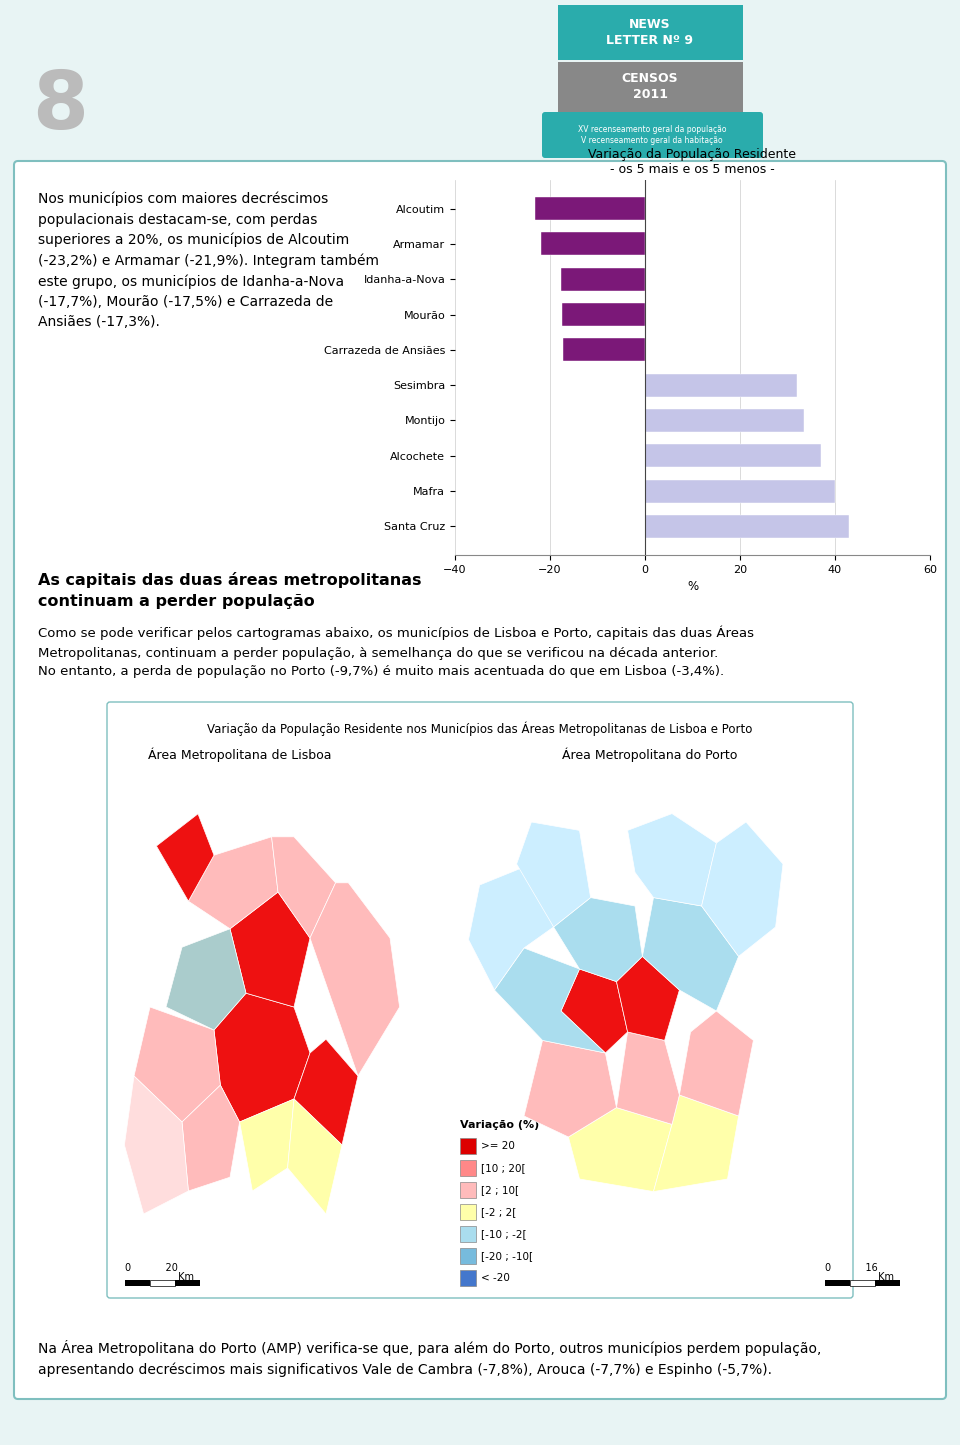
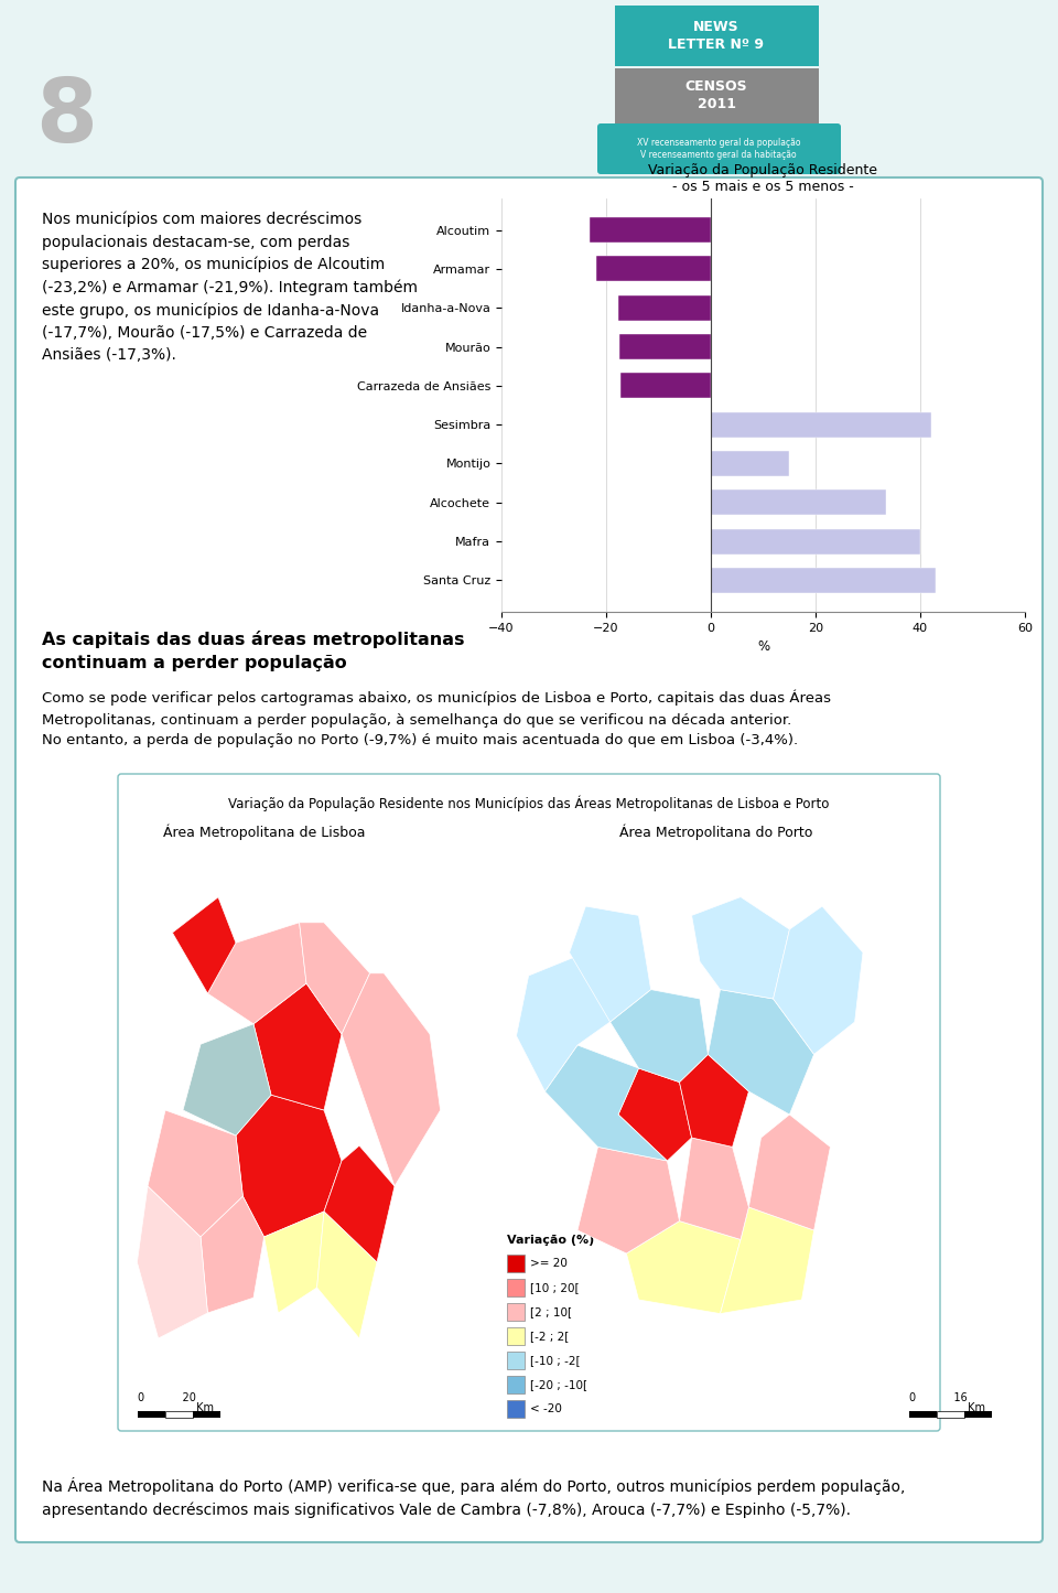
Sesimbra: 32.0 -> 42.0
Montijo: 33.5 -> 15.0
Alcochete: 37.0 -> 33.5
